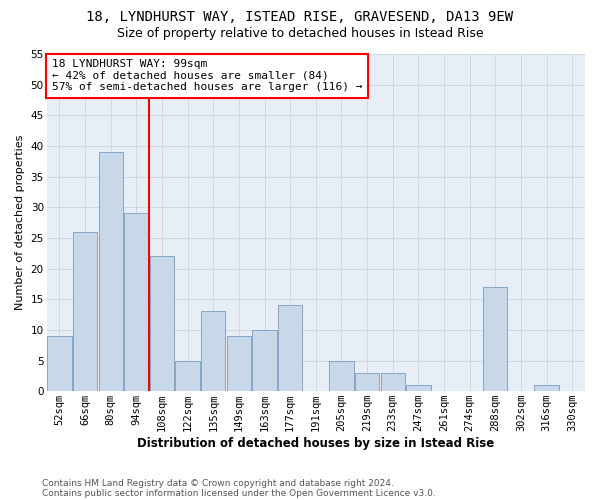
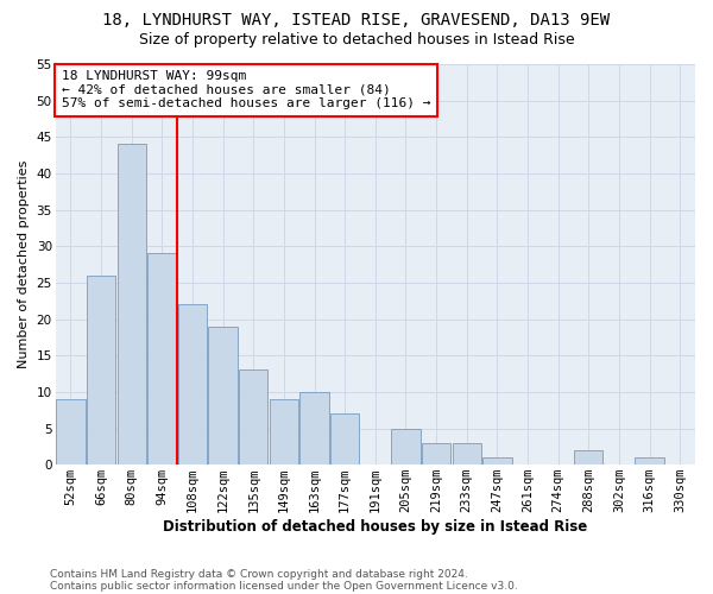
80sqm: 39 -> 44
122sqm: 5 -> 19
177sqm: 14 -> 7
288sqm: 17 -> 2
